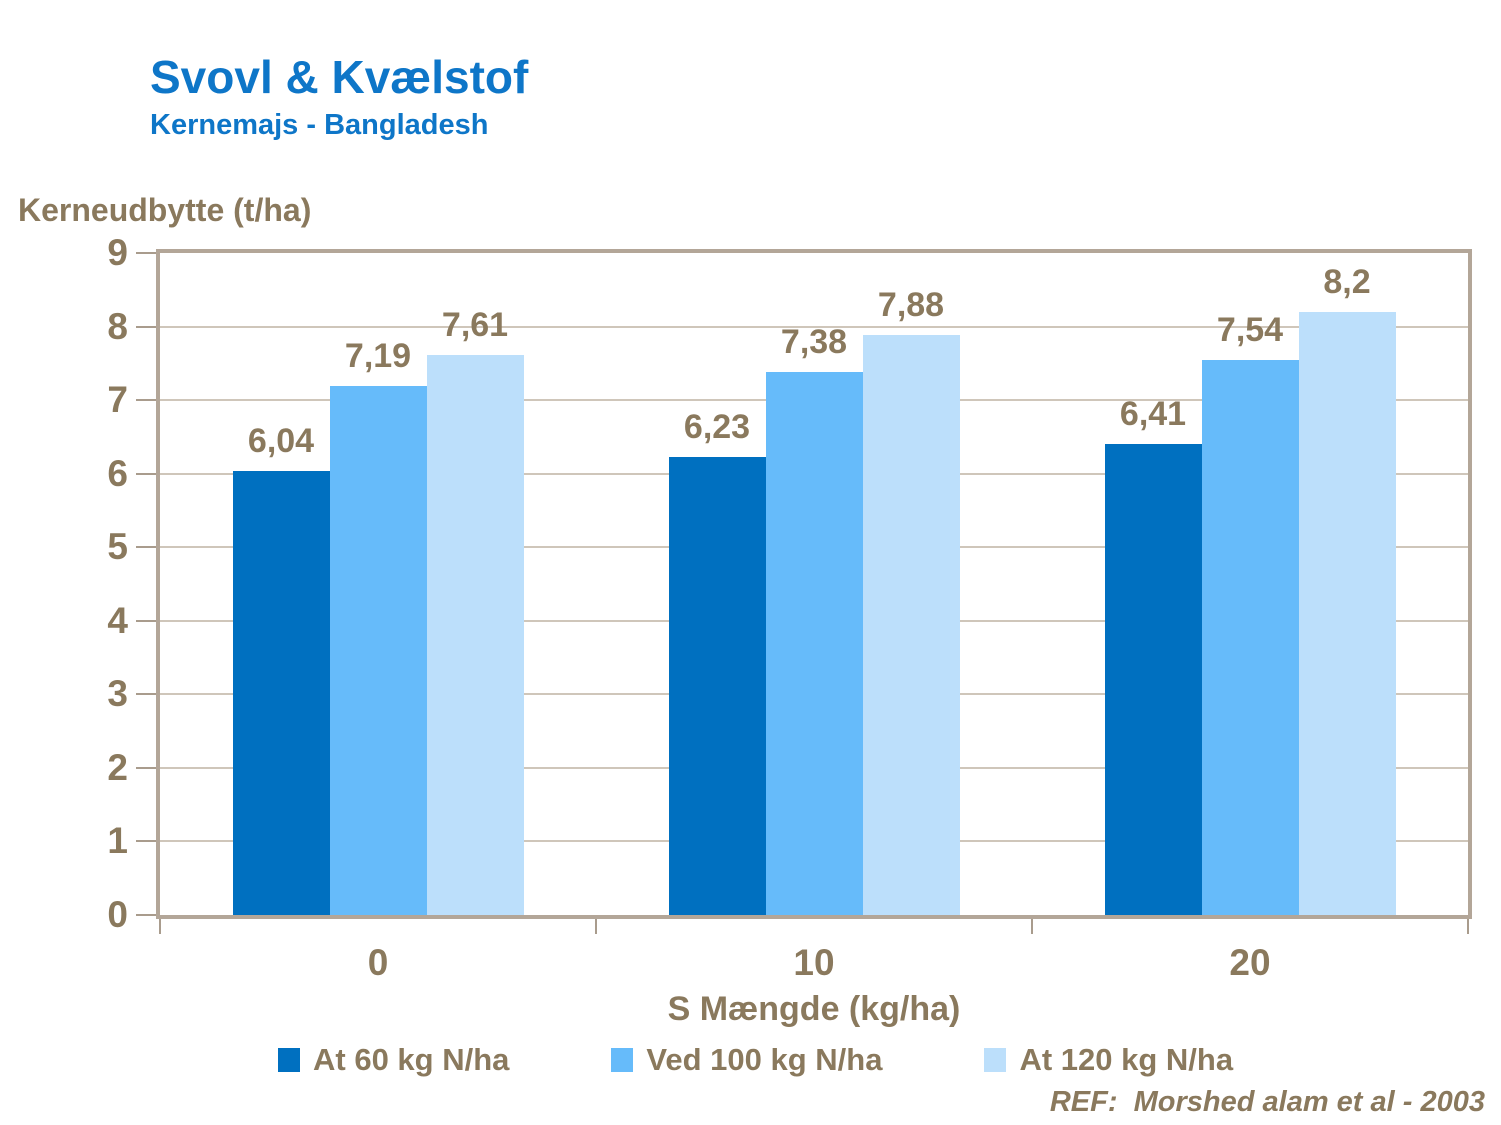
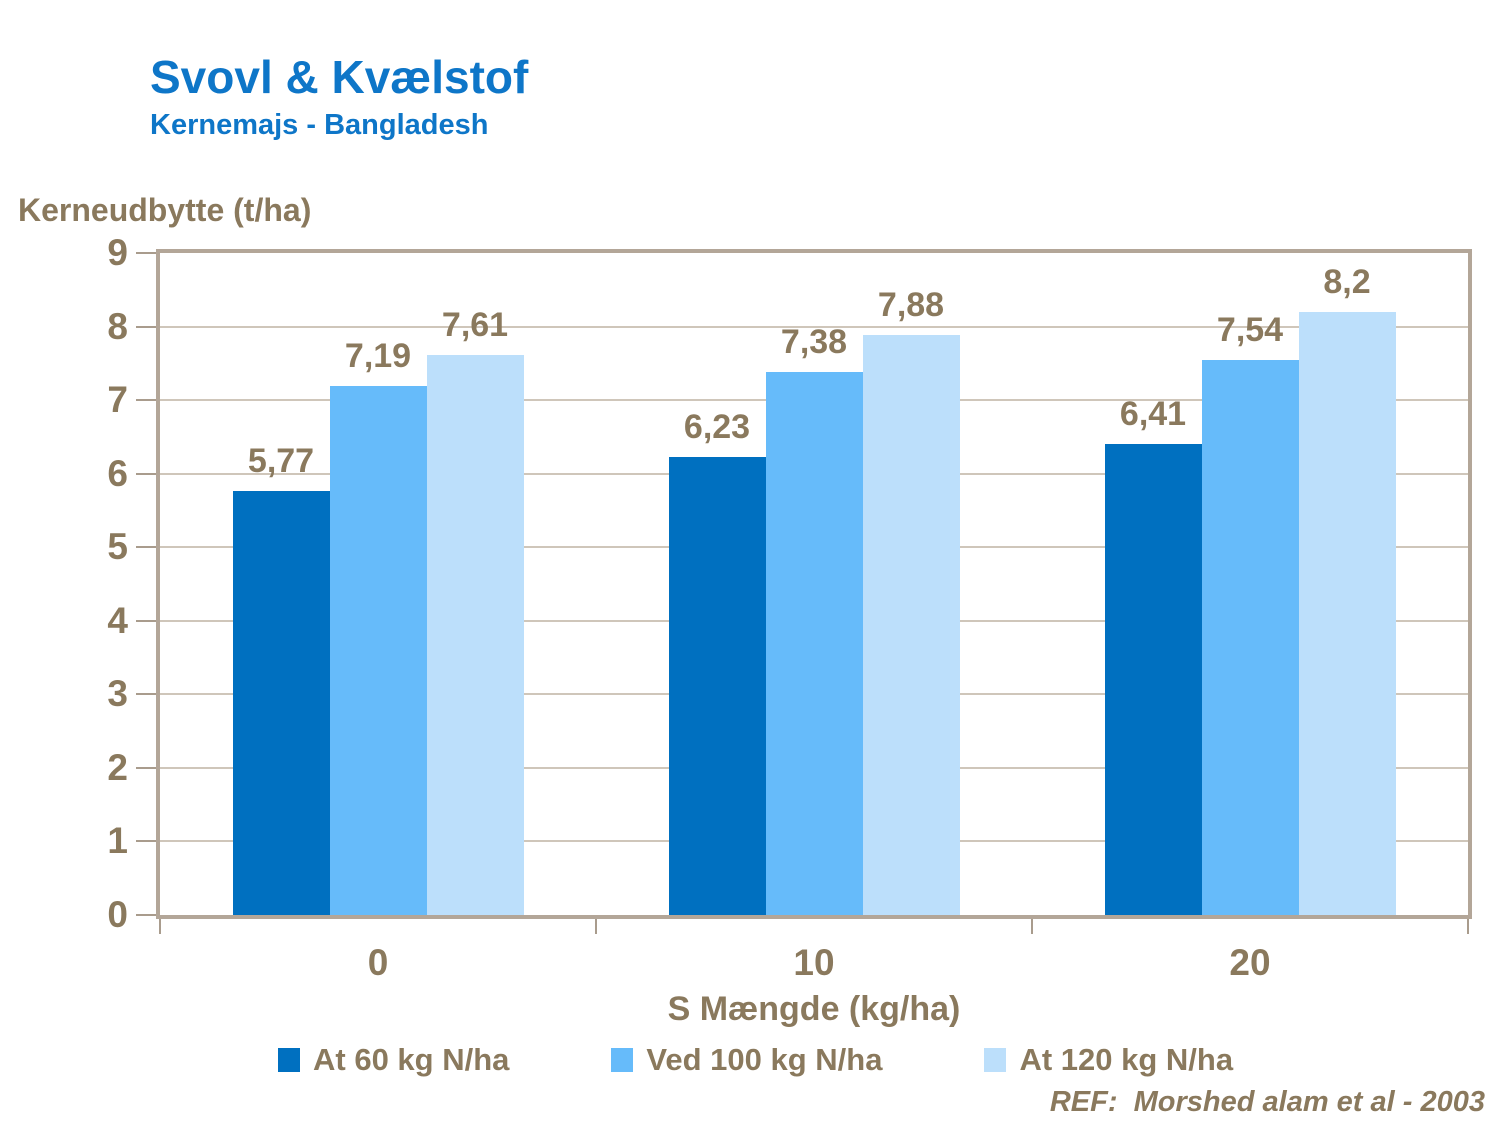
At 60 kg N/ha/0: 6,04 -> 5,77
